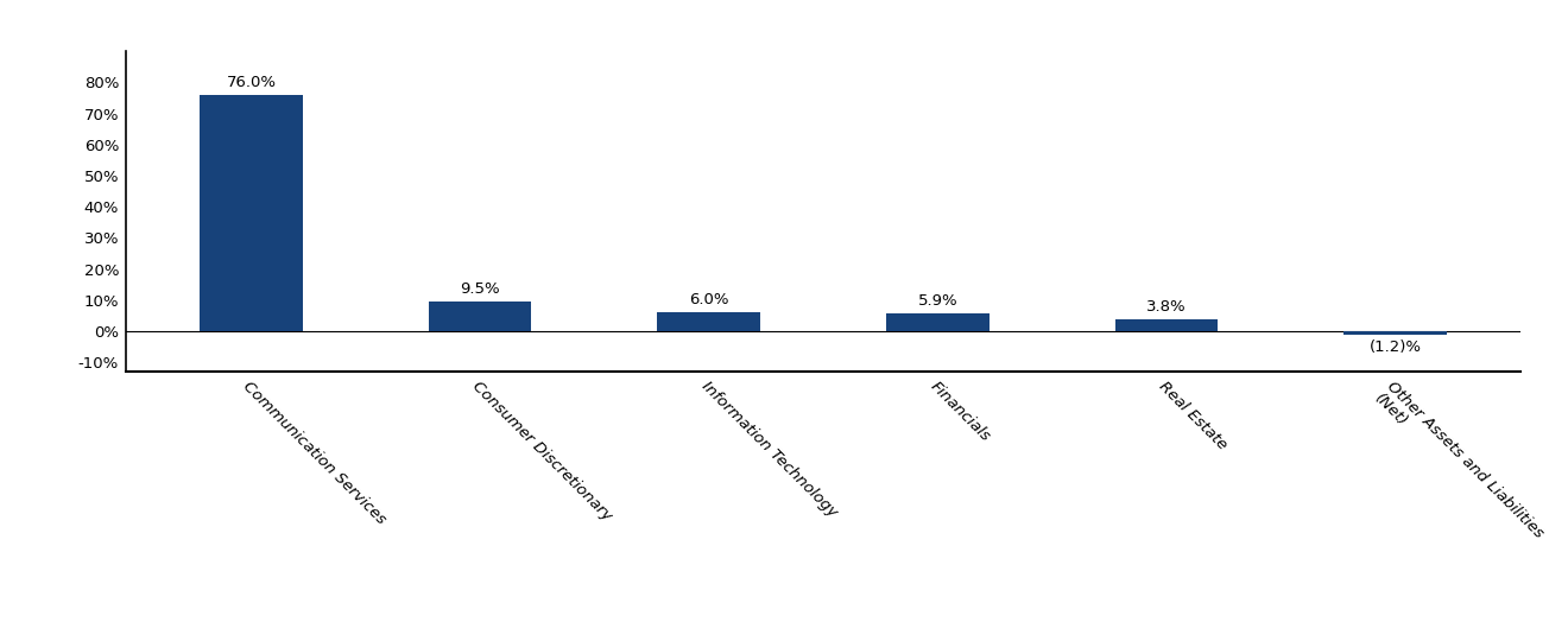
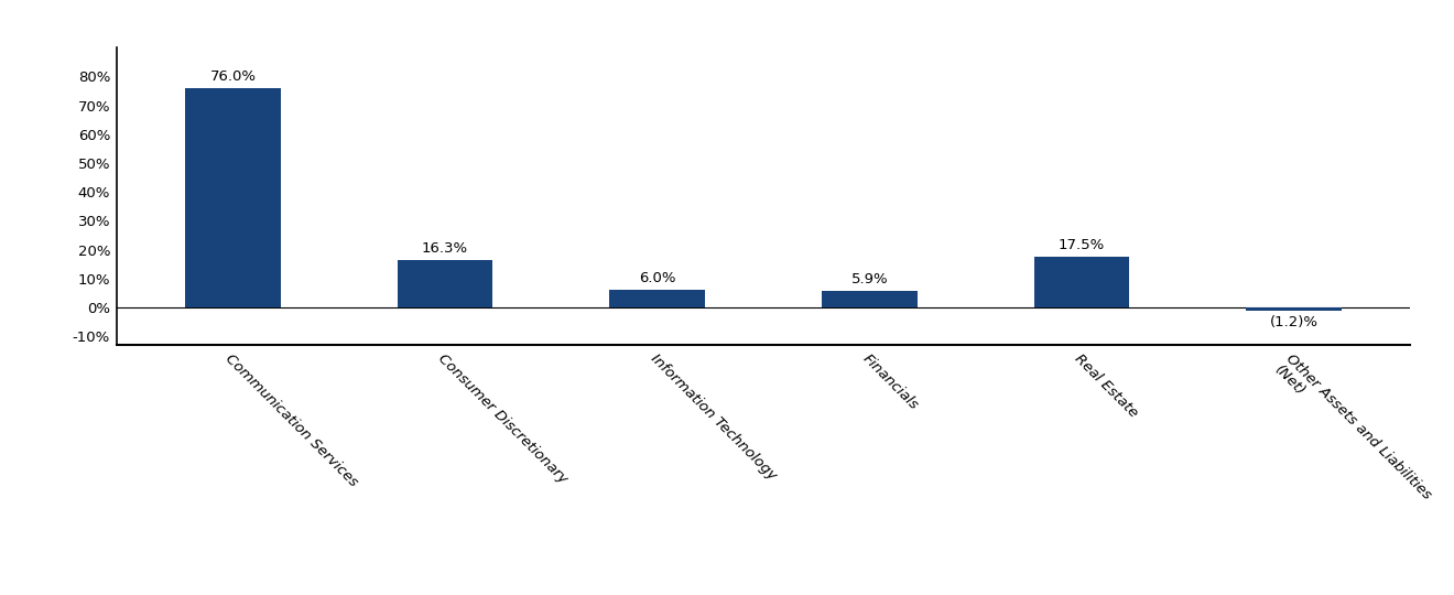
Consumer Discretionary: 9.5% -> 16.3%
Real Estate: 3.8% -> 17.5%
